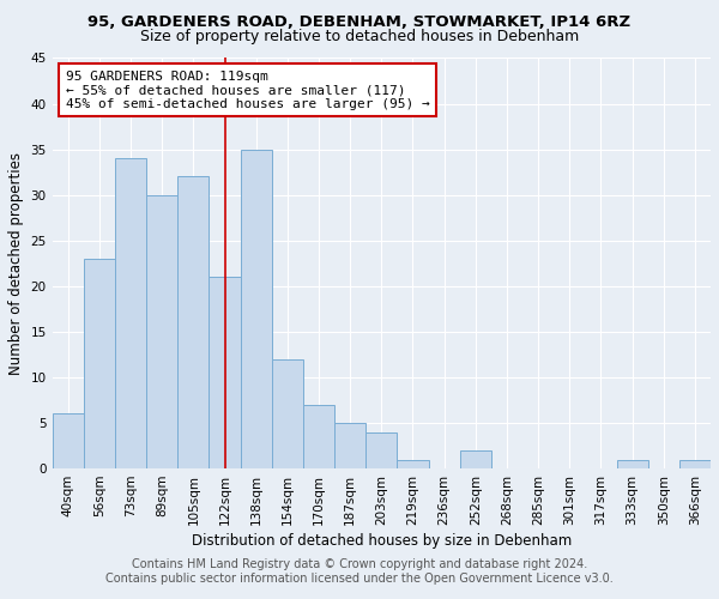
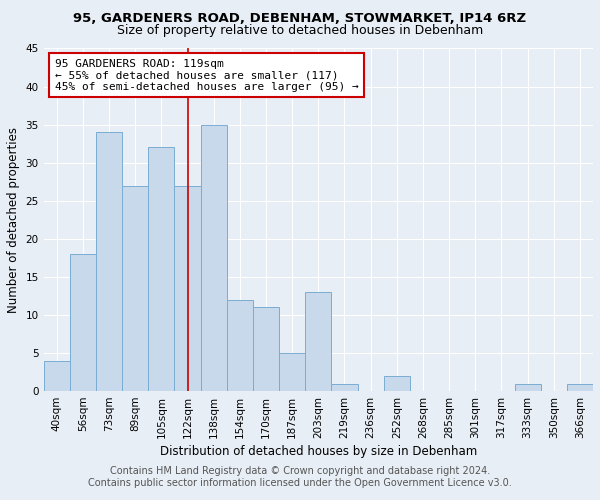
40sqm: 6 -> 4
56sqm: 23 -> 18
89sqm: 30 -> 27
122sqm: 21 -> 27
170sqm: 7 -> 11
203sqm: 4 -> 13
